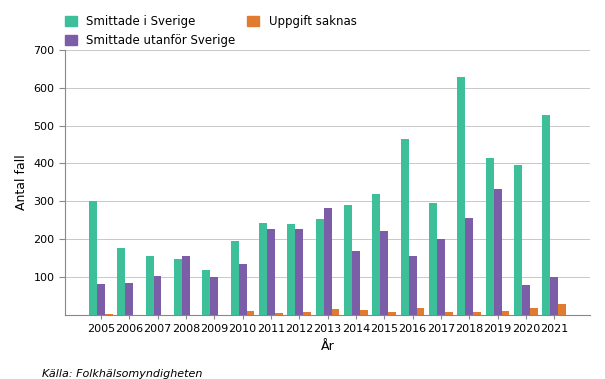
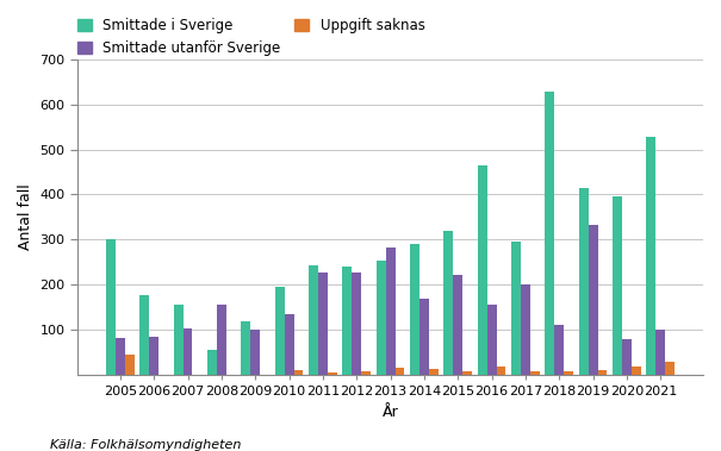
Uppgift saknas/2005: 2 -> 45
Smittade i Sverige/2008: 148 -> 55
Smittade utanför Sverige/2018: 257 -> 110
